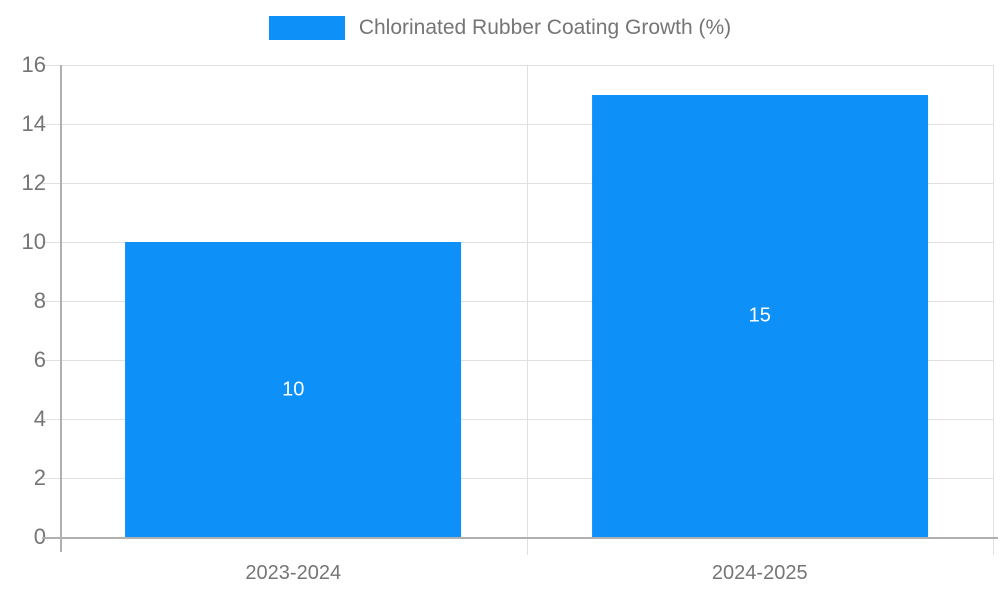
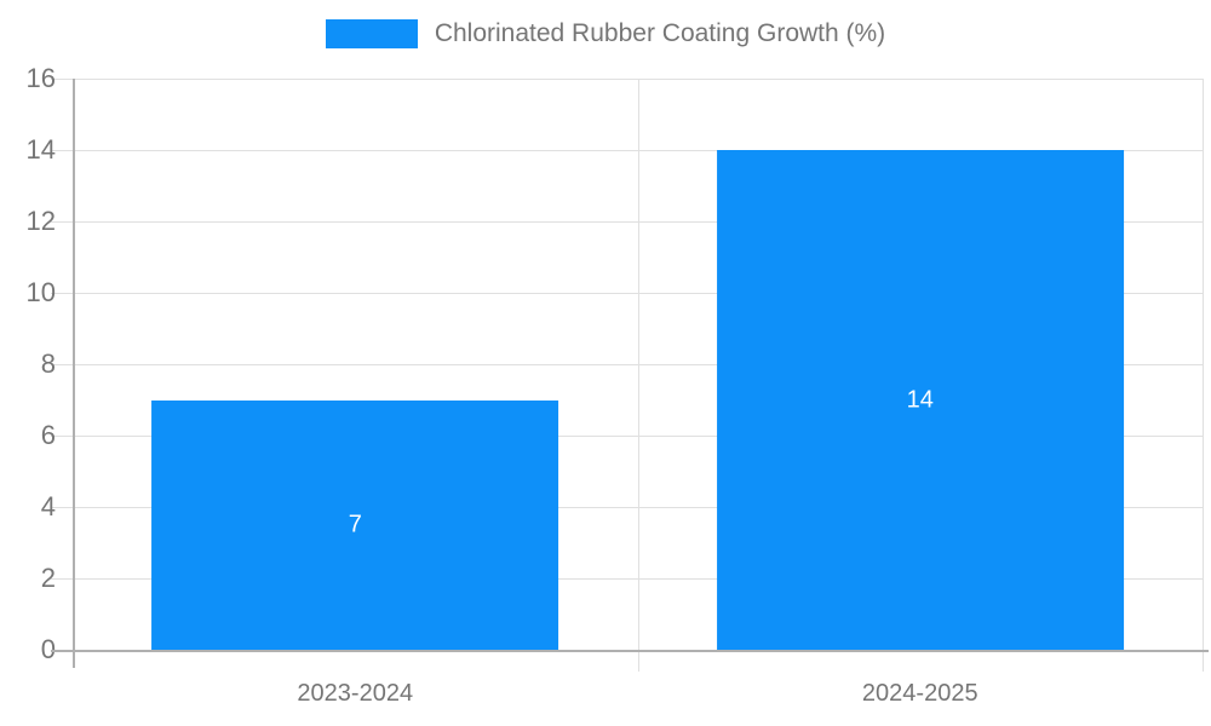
2023-2024: 10 -> 7
2024-2025: 15 -> 14
